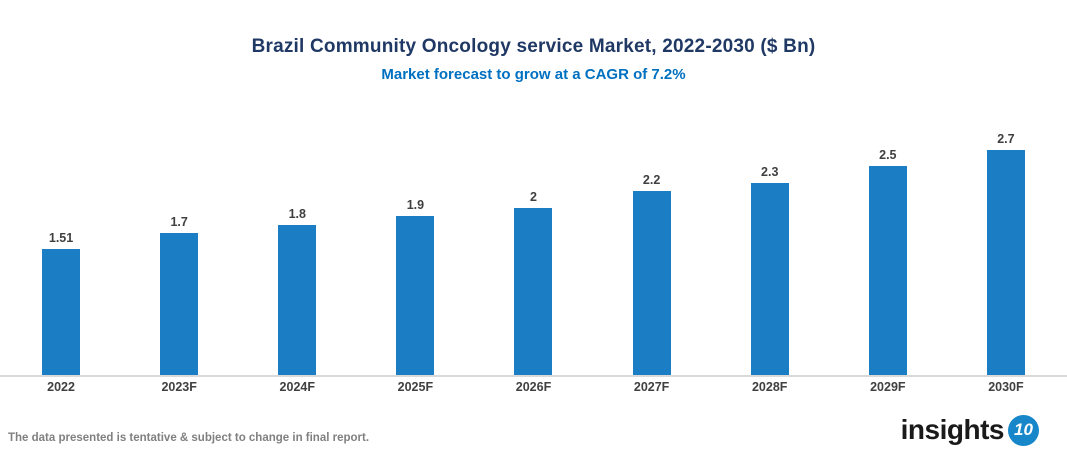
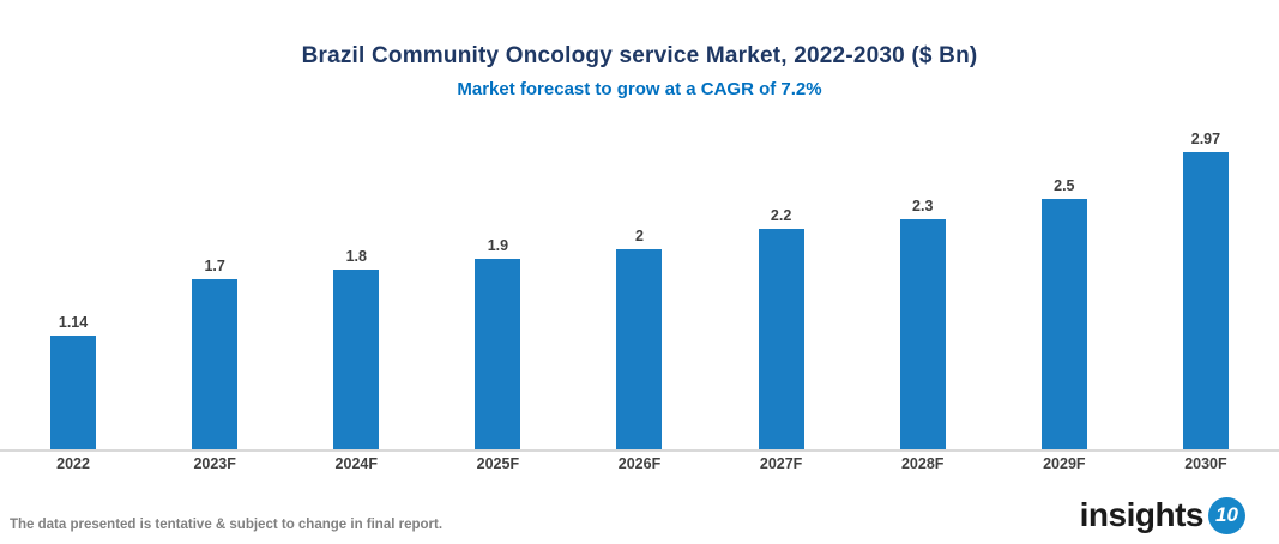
2022: 1.51 -> 1.14
2030F: 2.7 -> 2.97
